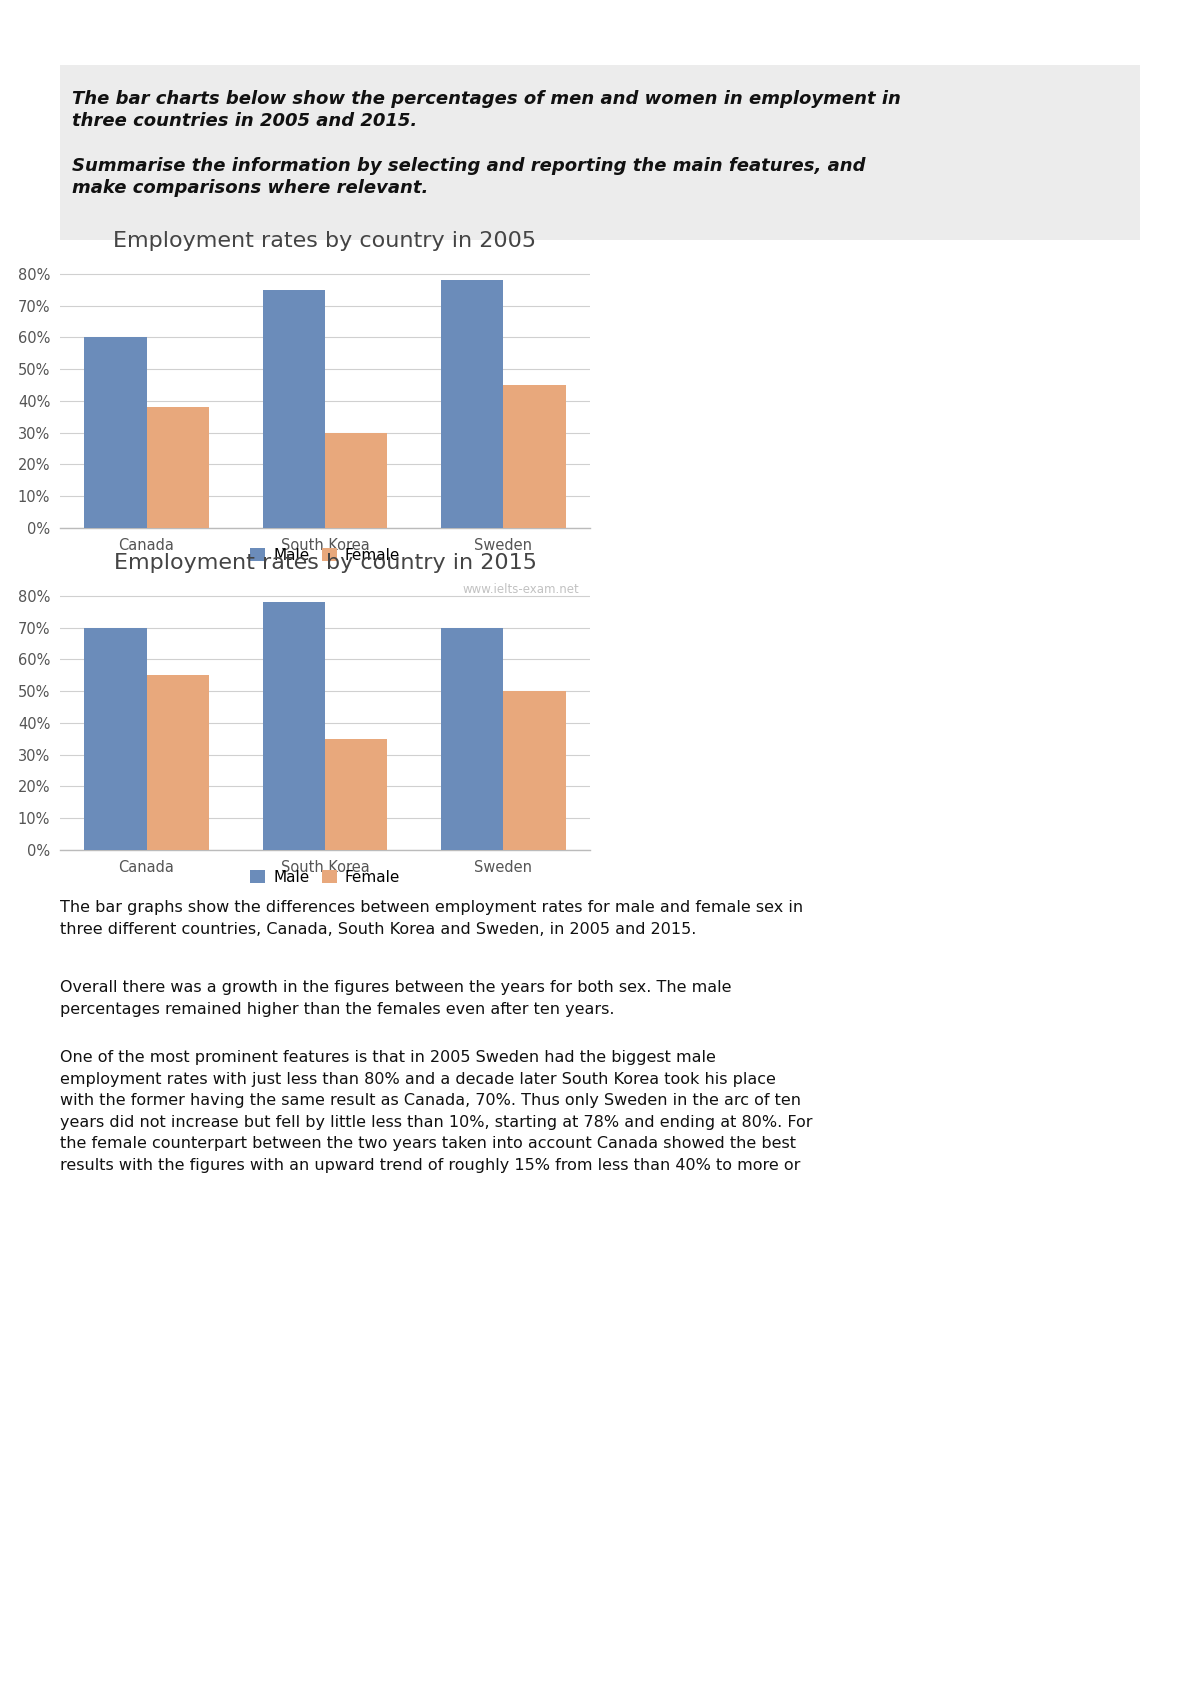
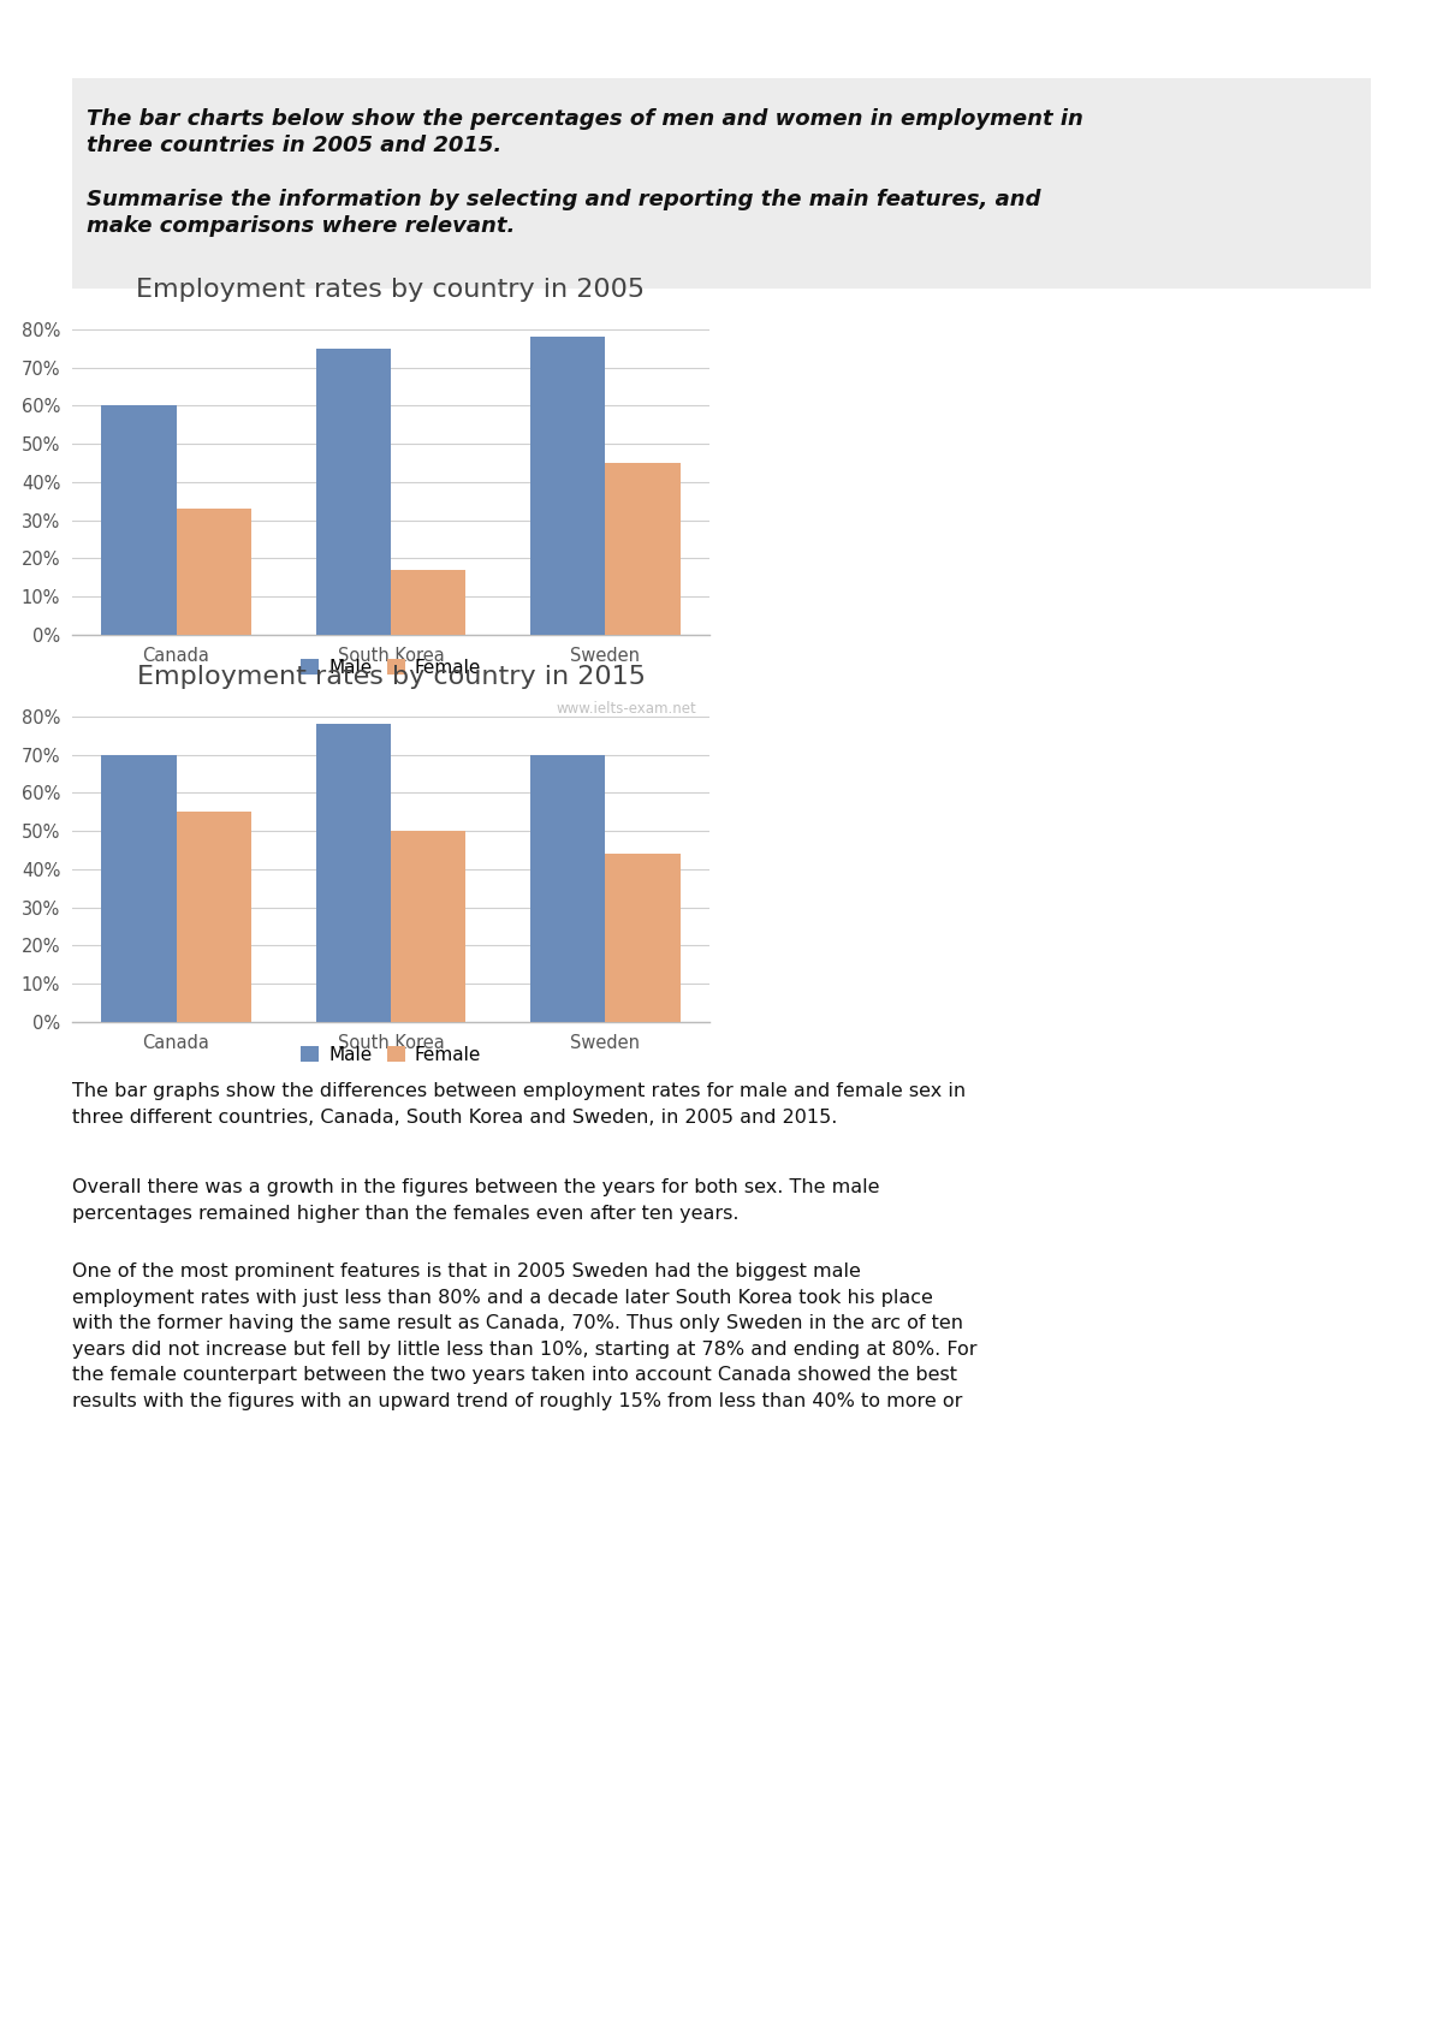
Employment rates by country in 2005/Female/Canada: 38% -> 33%
Employment rates by country in 2005/Female/South Korea: 30% -> 17%
Employment rates by country in 2015/Female/South Korea: 35% -> 50%
Employment rates by country in 2015/Female/Sweden: 50% -> 44%
